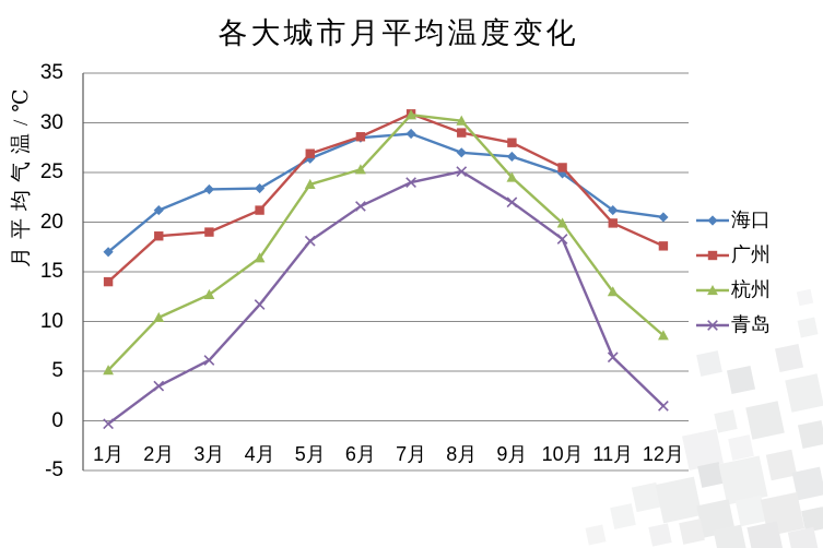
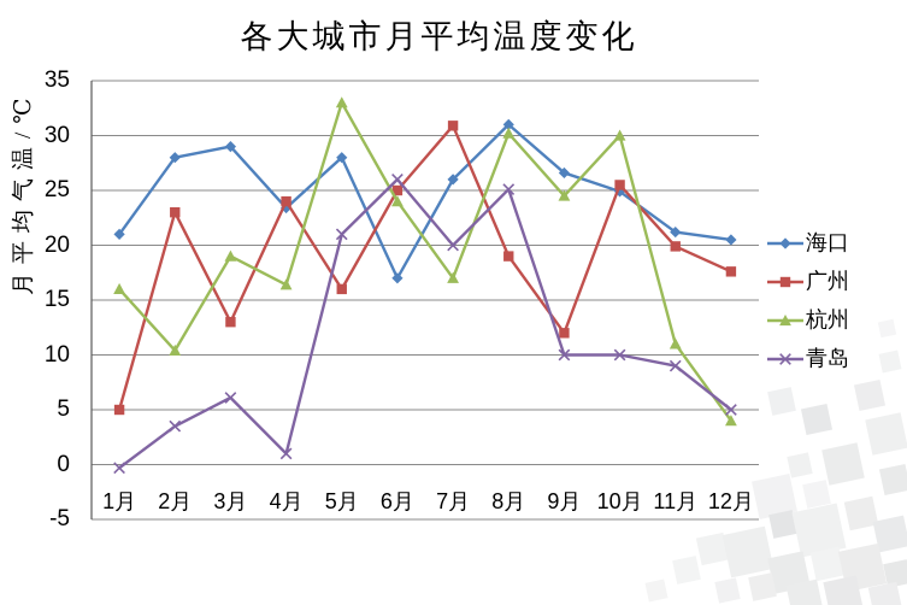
海口/1月: 17 -> 21
广州/1月: 14 -> 5
杭州/1月: 5 -> 16
海口/2月: 21 -> 28
广州/2月: 19 -> 23
海口/3月: 23 -> 29
广州/3月: 19 -> 13
杭州/3月: 13 -> 19
广州/4月: 21 -> 24
青岛/4月: 12 -> 1
海口/5月: 26 -> 28
广州/5月: 27 -> 16
杭州/5月: 24 -> 33
青岛/5月: 18 -> 21
海口/6月: 28 -> 17
广州/6月: 29 -> 25
杭州/6月: 25 -> 24
青岛/6月: 22 -> 26
海口/7月: 29 -> 26
杭州/7月: 31 -> 17
青岛/7月: 24 -> 20
海口/8月: 27 -> 31
广州/8月: 29 -> 19
广州/9月: 28 -> 12
青岛/9月: 22 -> 10
杭州/10月: 20 -> 30
青岛/10月: 18 -> 10
杭州/11月: 13 -> 11
青岛/11月: 6 -> 9
杭州/12月: 9 -> 4
青岛/12月: 2 -> 5
